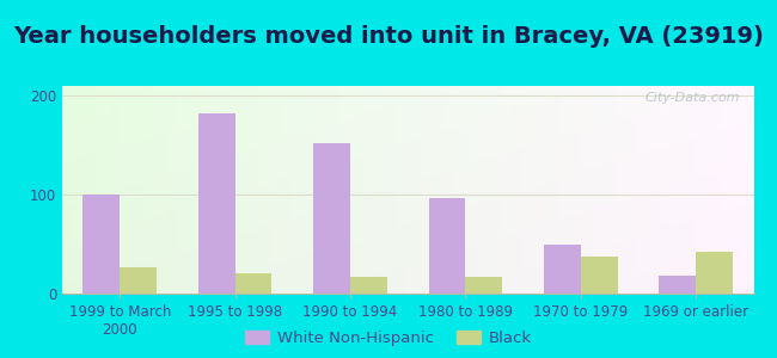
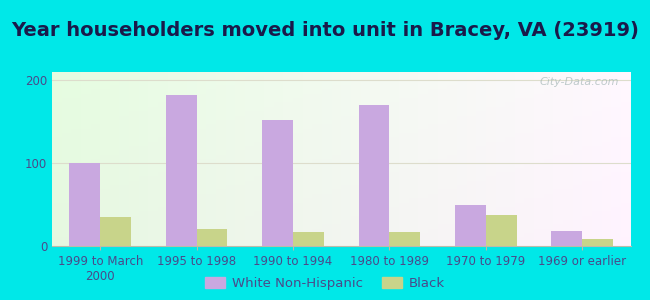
Black/1999 to March 2000: 26 -> 35
White Non-Hispanic/1980 to 1989: 96 -> 170
Black/1969 or earlier: 42 -> 8
